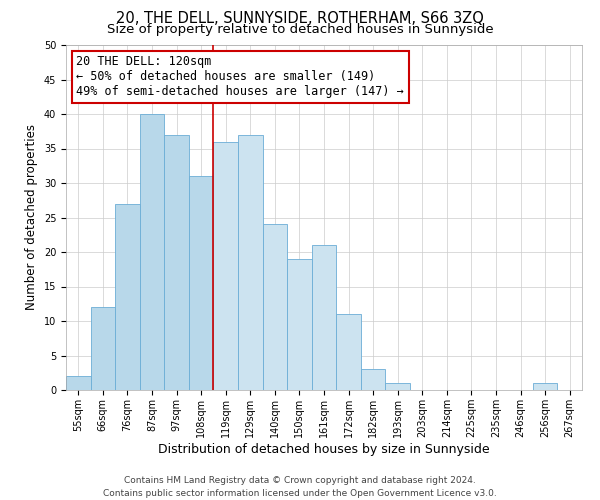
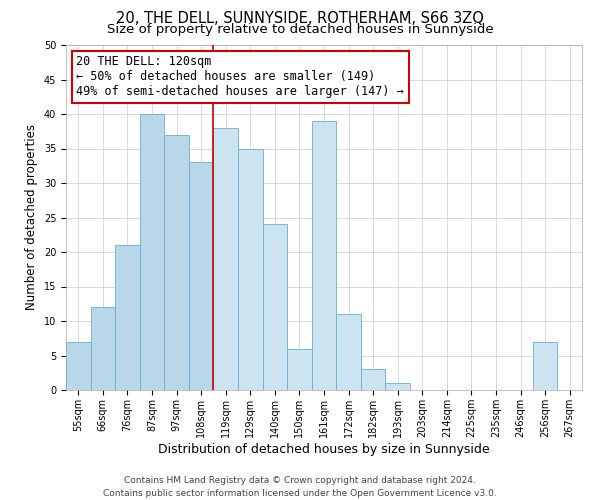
55sqm: 2 -> 7
76sqm: 27 -> 21
108sqm: 31 -> 33
119sqm: 36 -> 38
129sqm: 37 -> 35
150sqm: 19 -> 6
161sqm: 21 -> 39
256sqm: 1 -> 7
